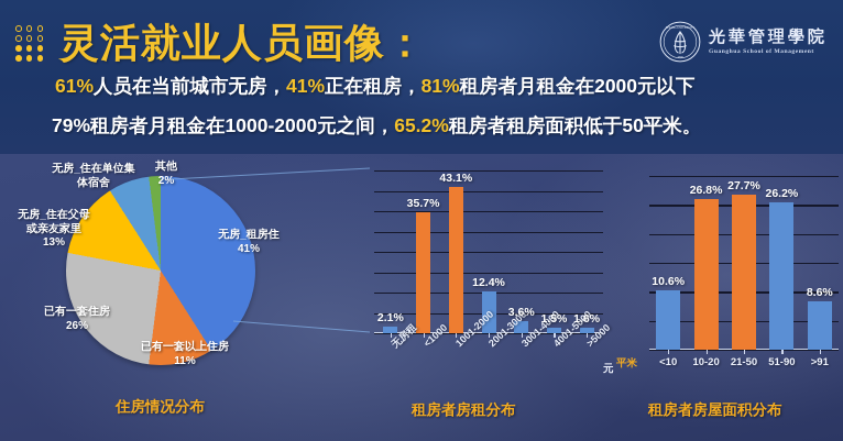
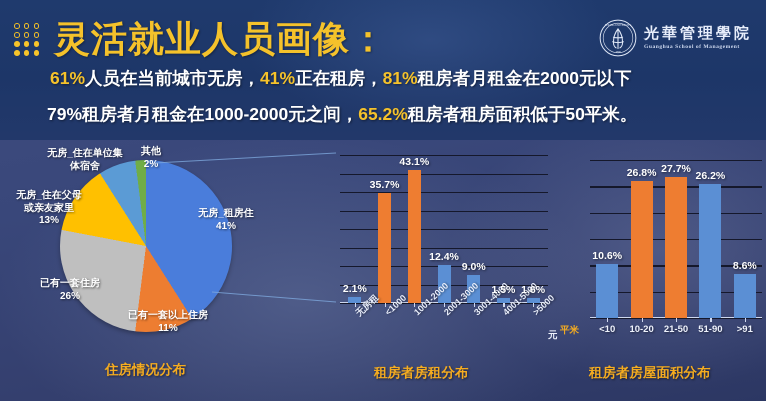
租房者房租分布/3001-4000: 3.6% -> 9.0%
